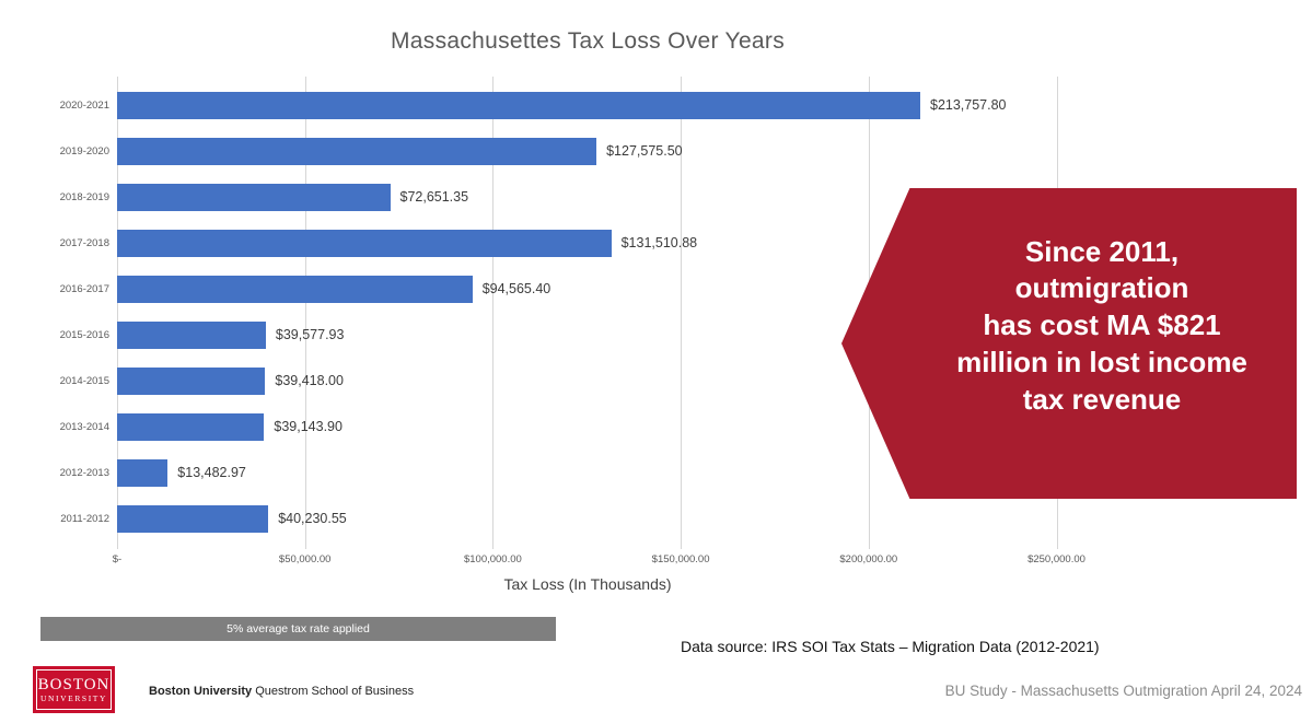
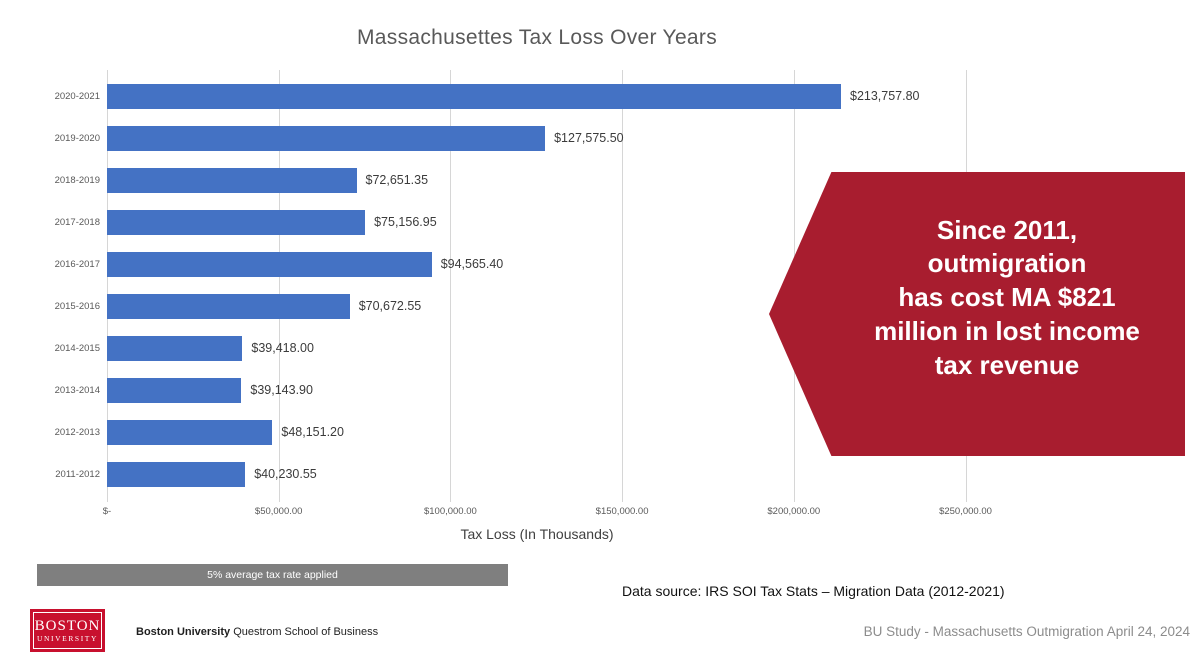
2017-2018: $131,510.88 -> $75,156.95
2015-2016: $39,577.93 -> $70,672.55
2012-2013: $13,482.97 -> $48,151.20
